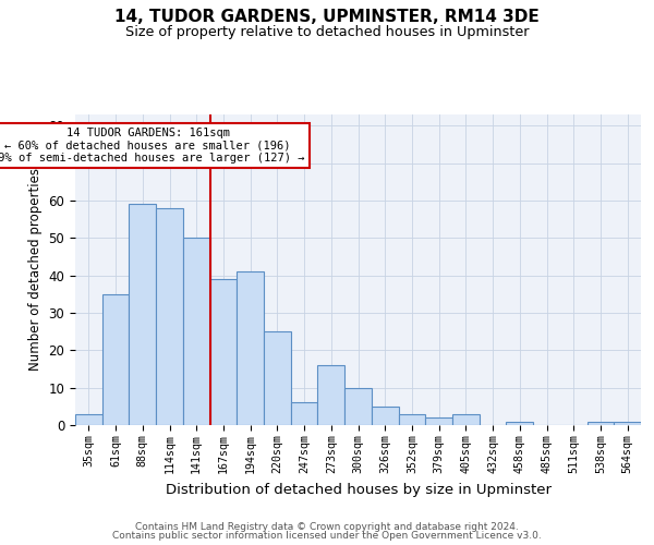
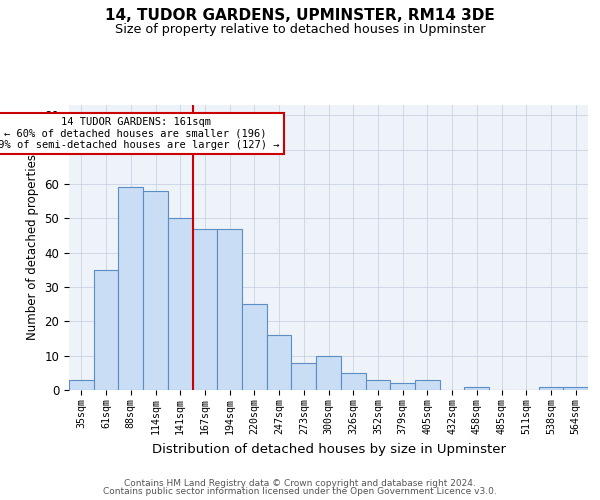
167sqm: 39 -> 47
194sqm: 41 -> 47
247sqm: 6 -> 16
273sqm: 16 -> 8
